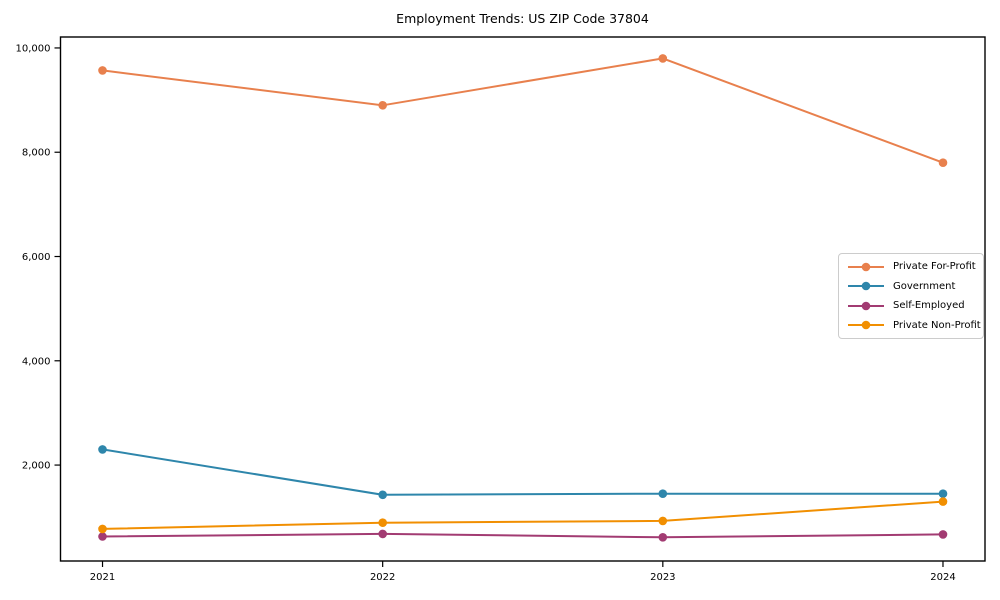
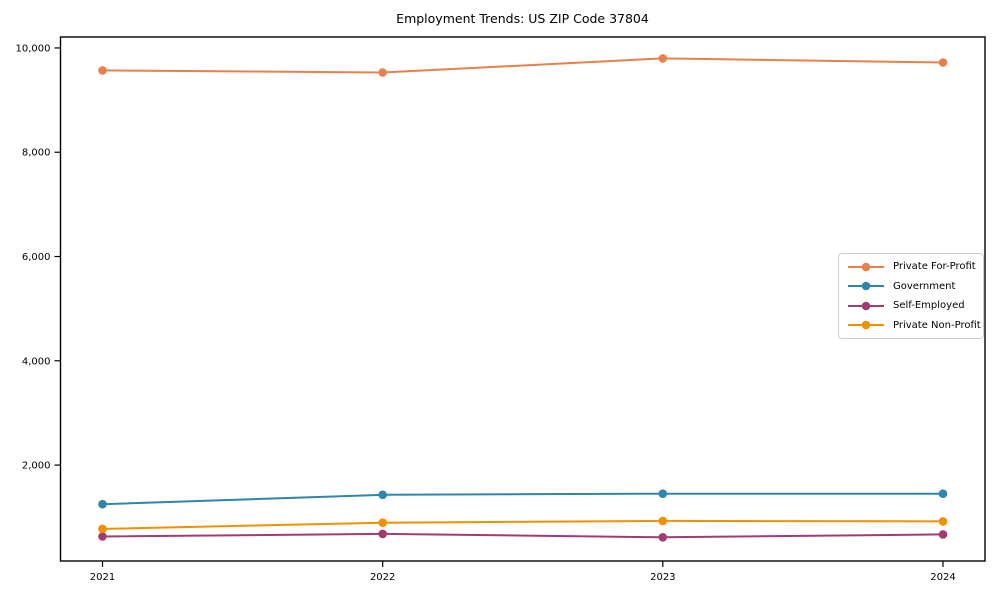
Government/2021: 2300 -> 1200
Private For-Profit/2022: 8900 -> 9500
Private For-Profit/2024: 7800 -> 9700
Private Non-Profit/2024: 1300 -> 900
